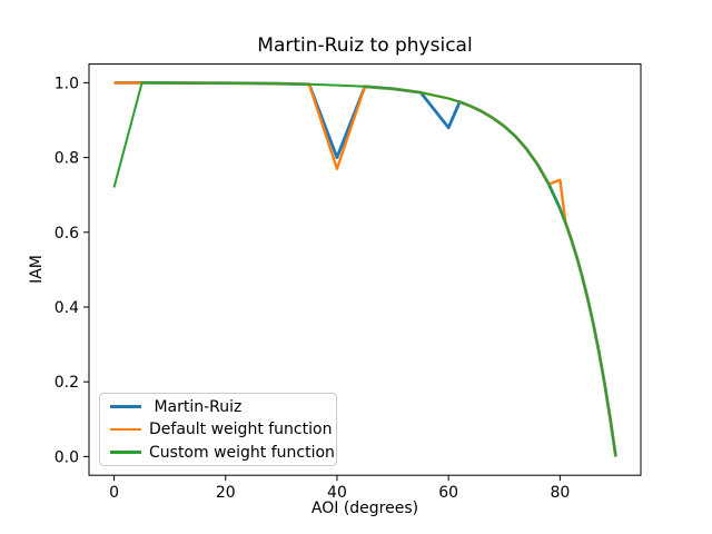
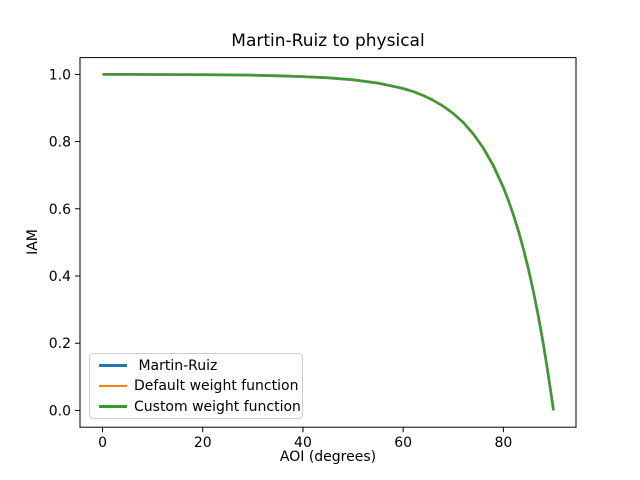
Custom weight function/0: 0.72 -> 1.00
Martin-Ruiz/40: 0.80 -> 0.99
Default weight function/40: 0.77 -> 0.99
Martin-Ruiz/60: 0.88 -> 0.96
Default weight function/80: 0.74 -> 0.66
